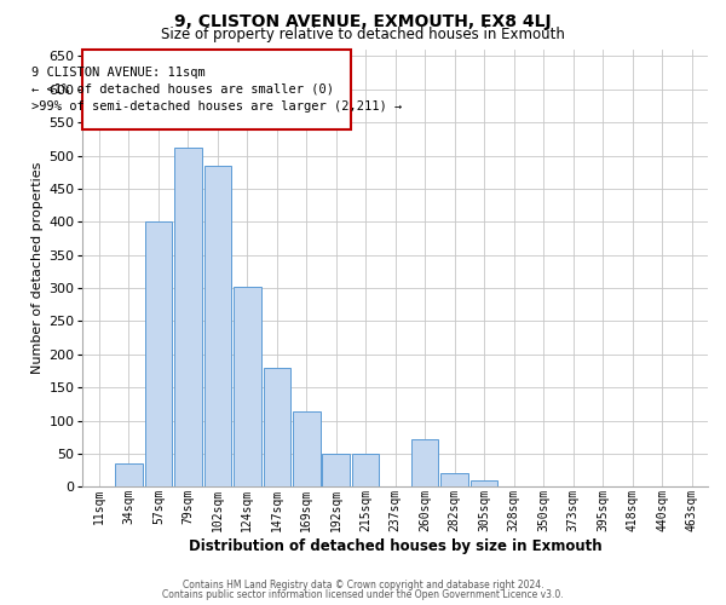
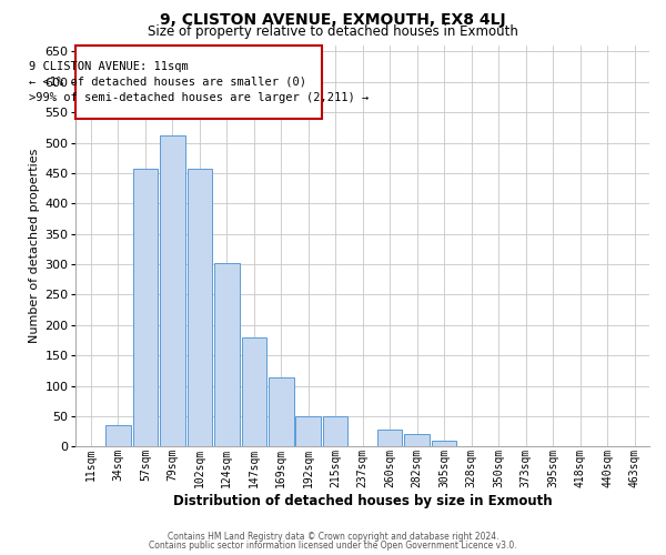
57sqm: 400 -> 457
102sqm: 484 -> 457
260sqm: 72 -> 28
